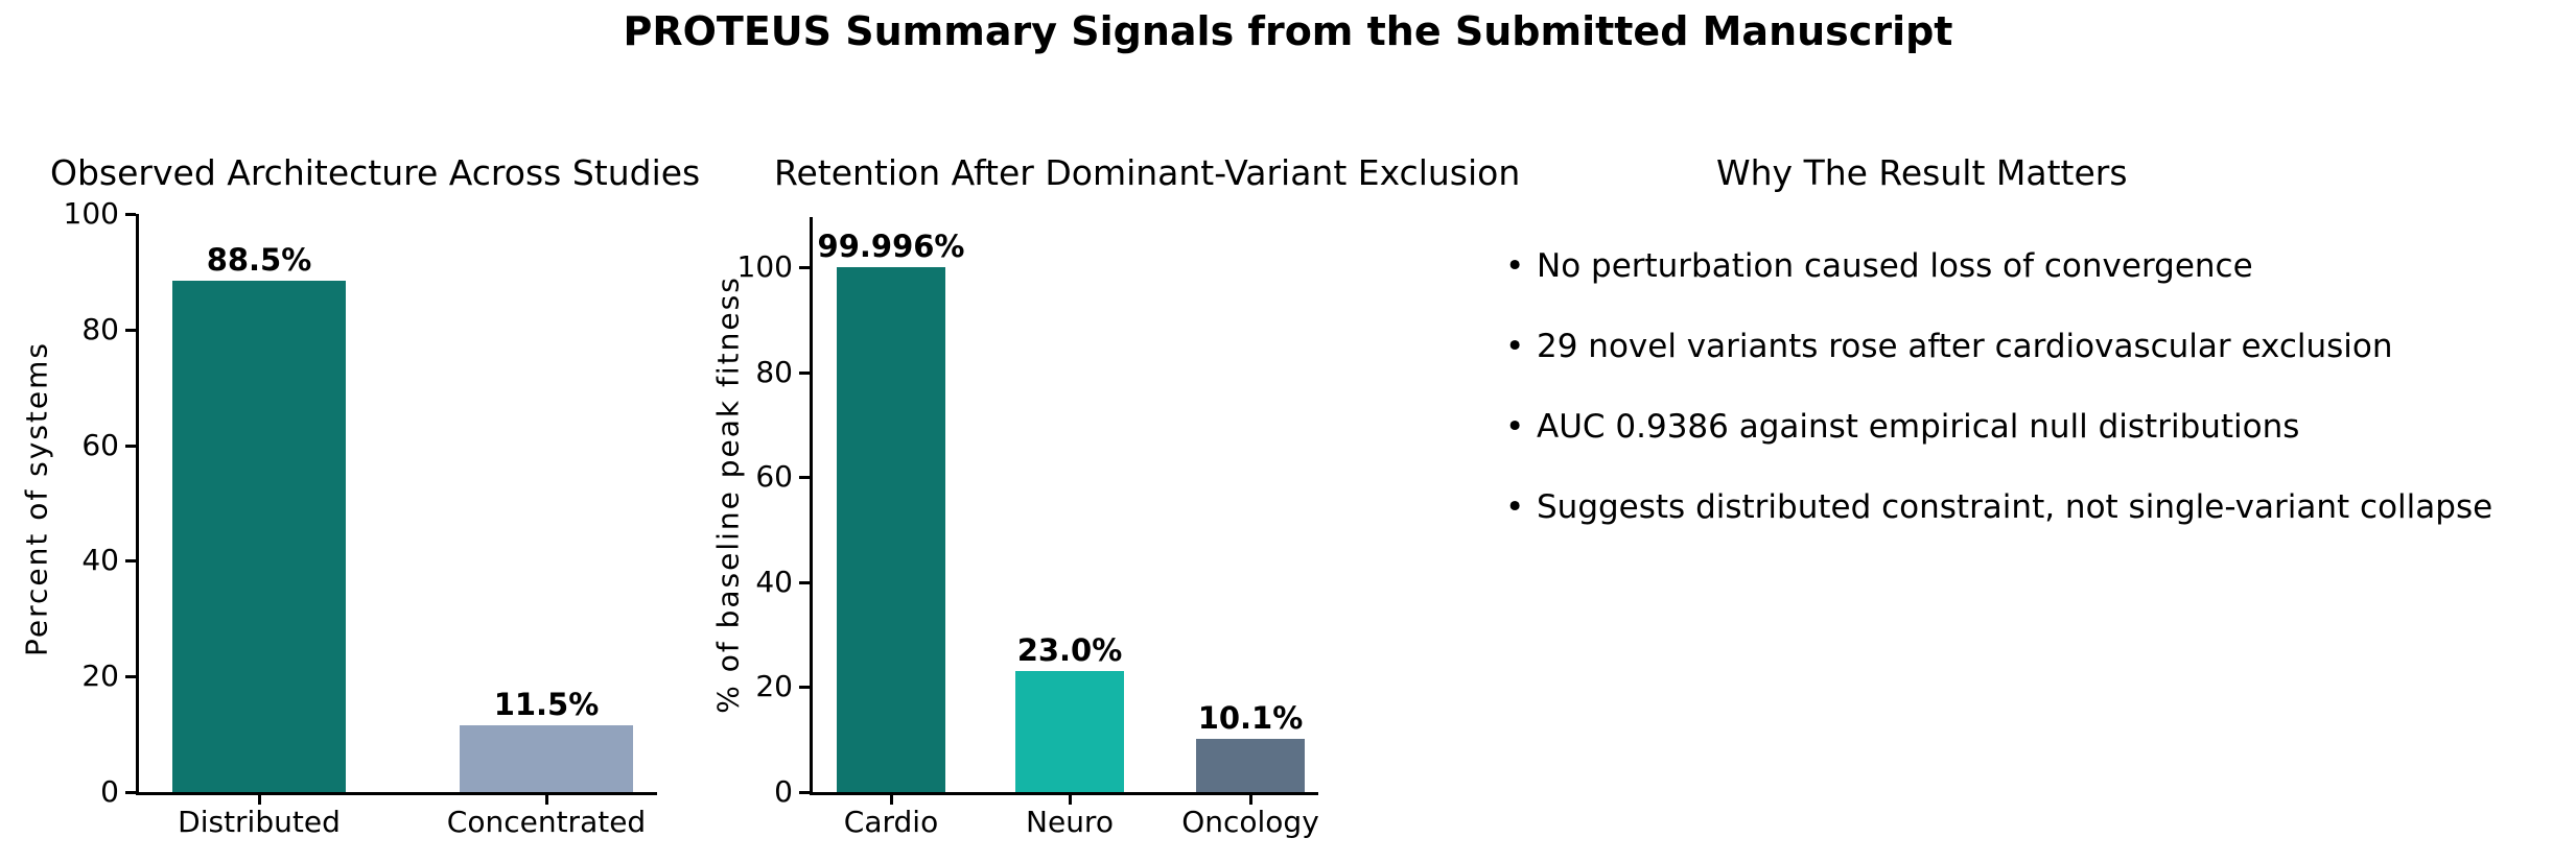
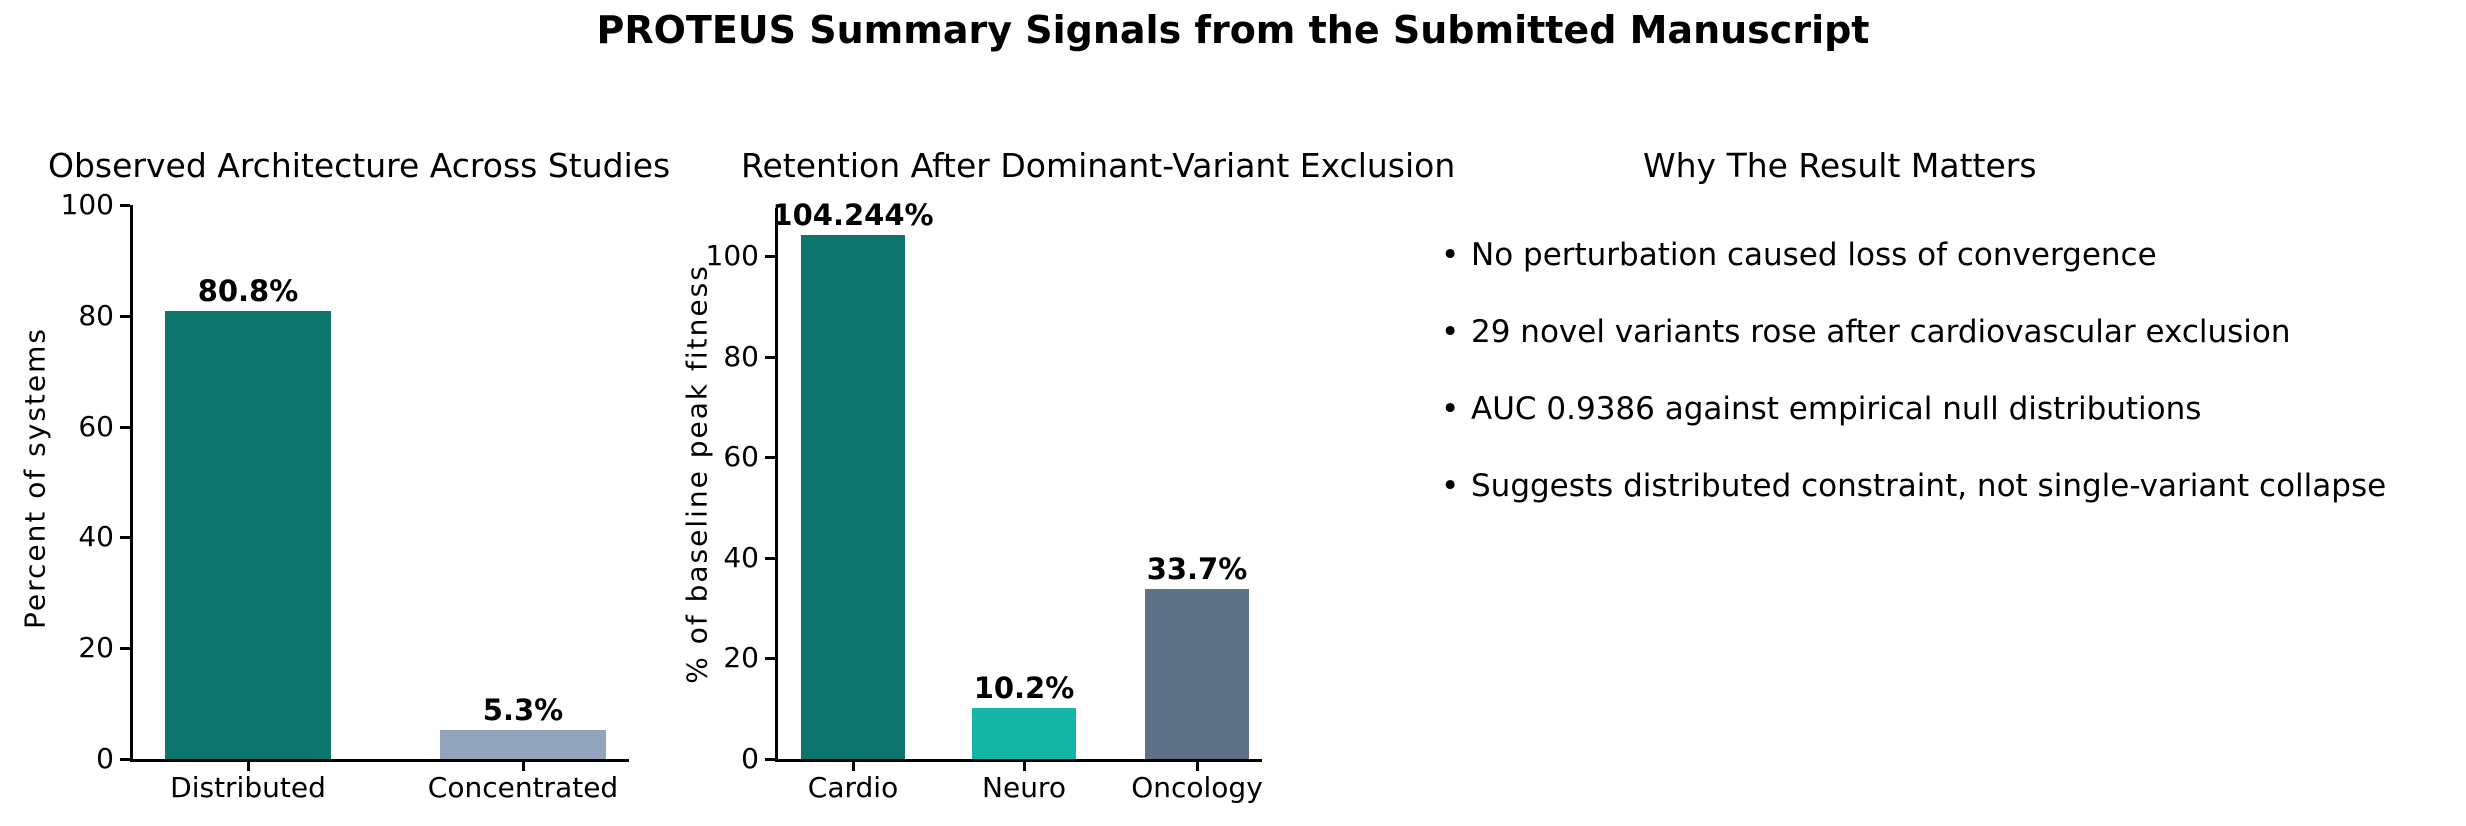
Observed Architecture Across Studies/Distributed: 88.5% -> 80.8%
Observed Architecture Across Studies/Concentrated: 11.5% -> 5.3%
Retention After Dominant-Variant Exclusion/Cardio: 99.996% -> 104.244%
Retention After Dominant-Variant Exclusion/Neuro: 23.0% -> 10.2%
Retention After Dominant-Variant Exclusion/Oncology: 10.1% -> 33.7%
